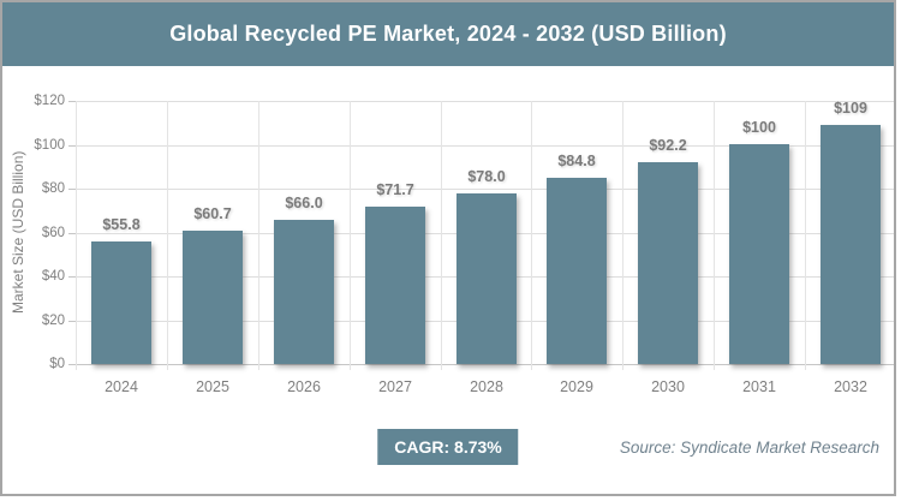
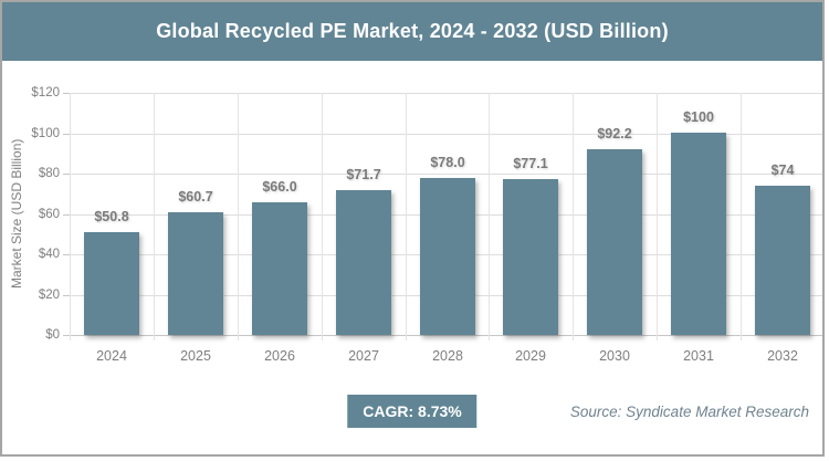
2024: $55.8 -> $50.8
2029: $84.8 -> $77.1
2032: $109 -> $74
